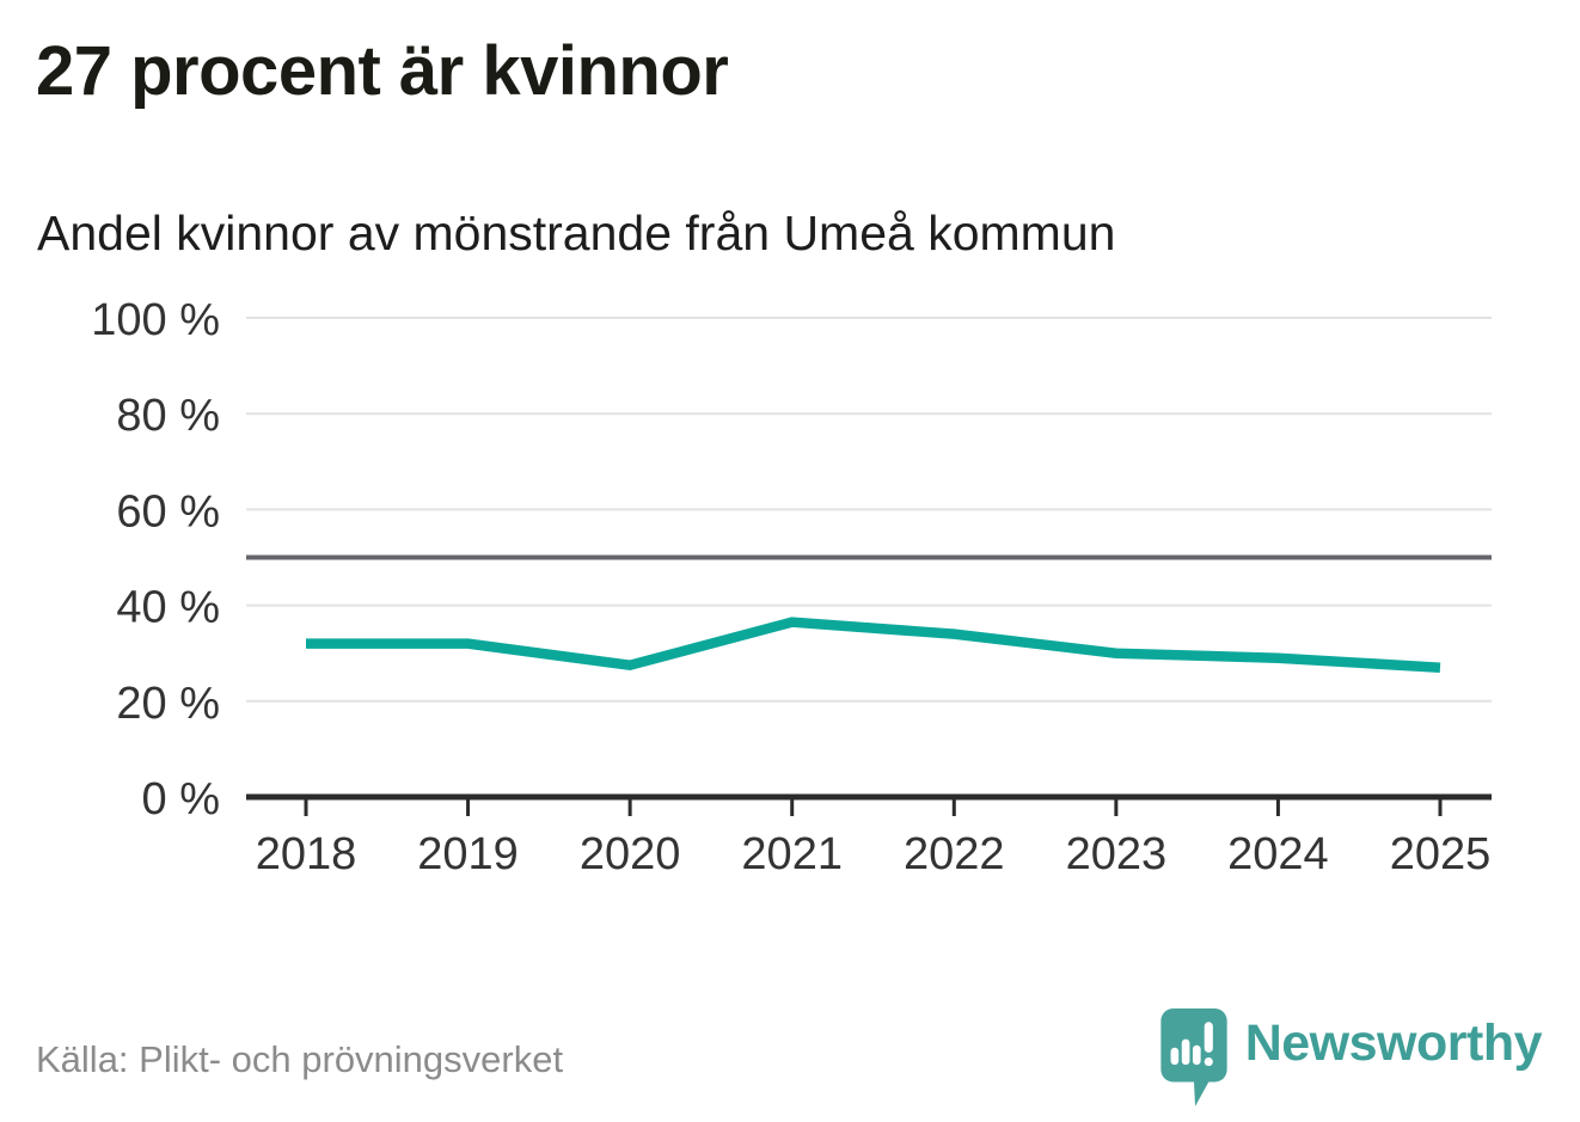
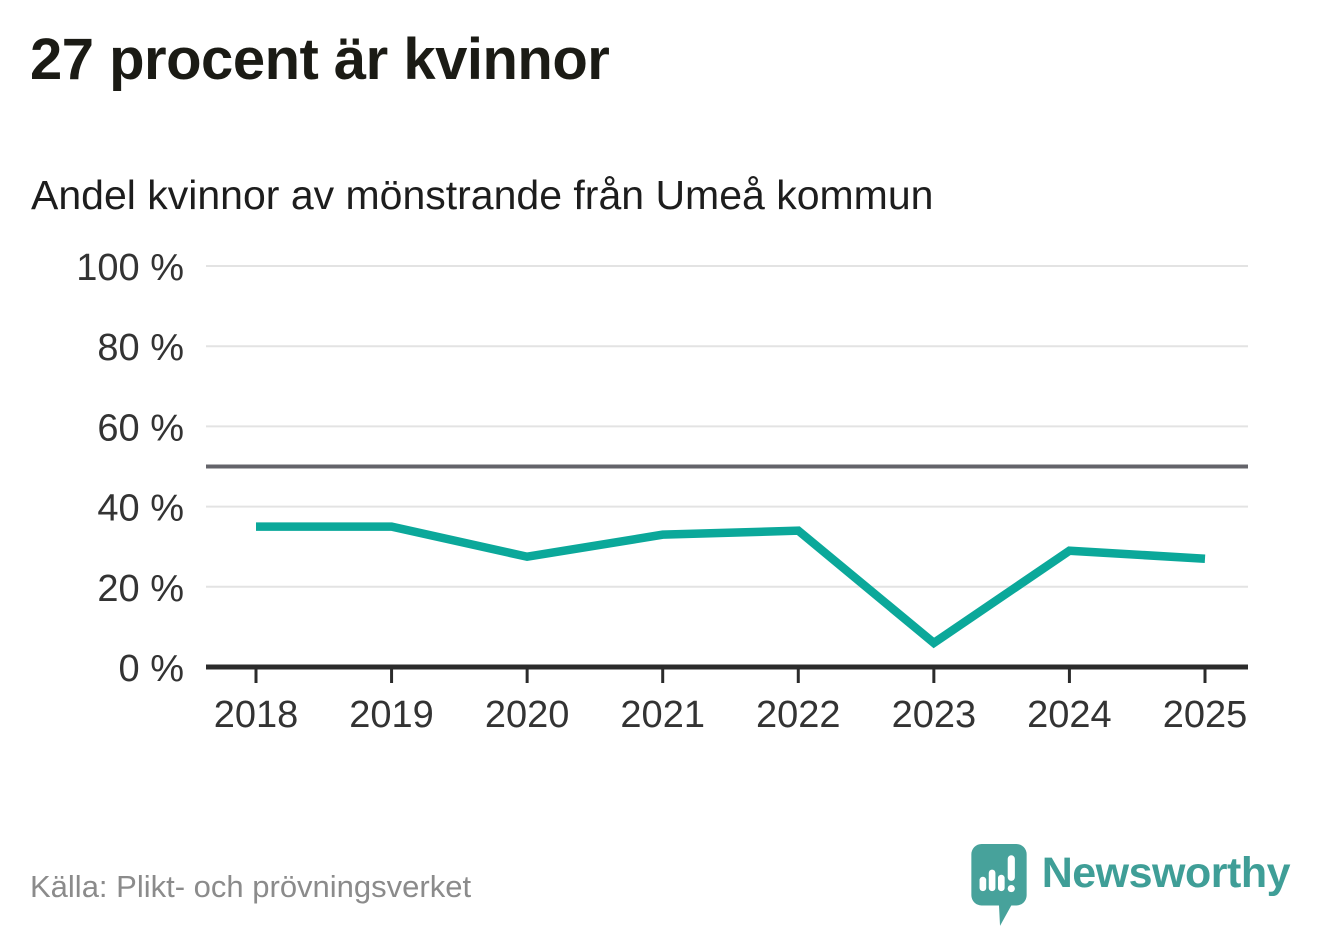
2018: 32% -> 35%
2019: 32% -> 35%
2021: 36% -> 33%
2023: 30% -> 6%
